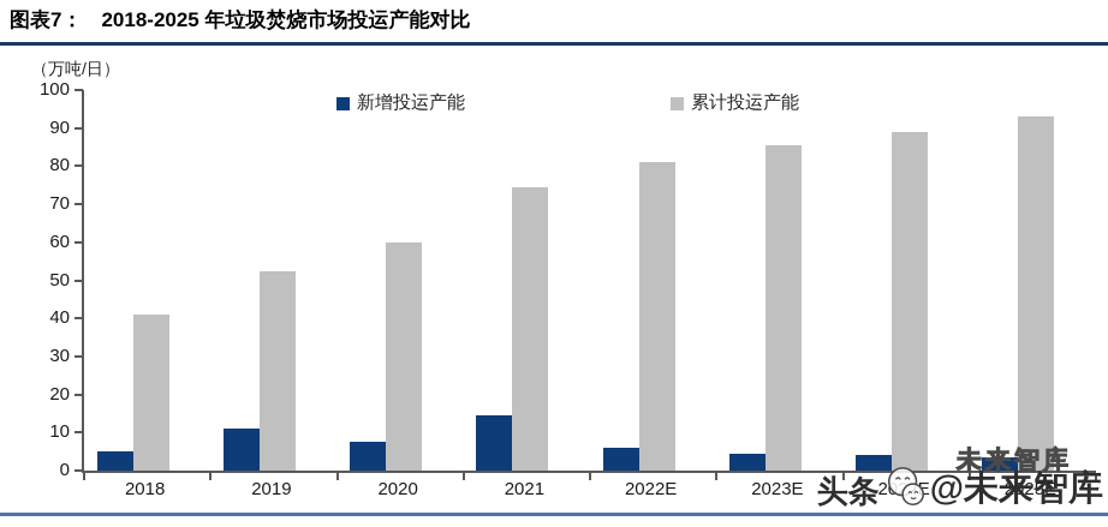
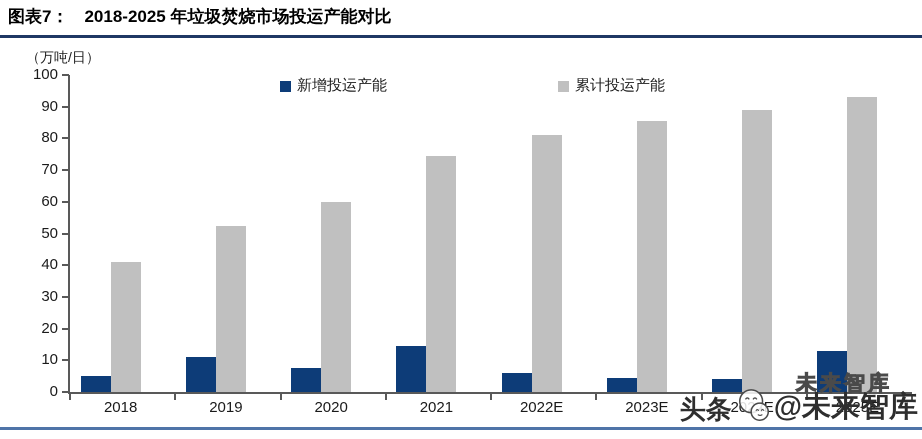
新增投运产能/2025E: 4 -> 13
